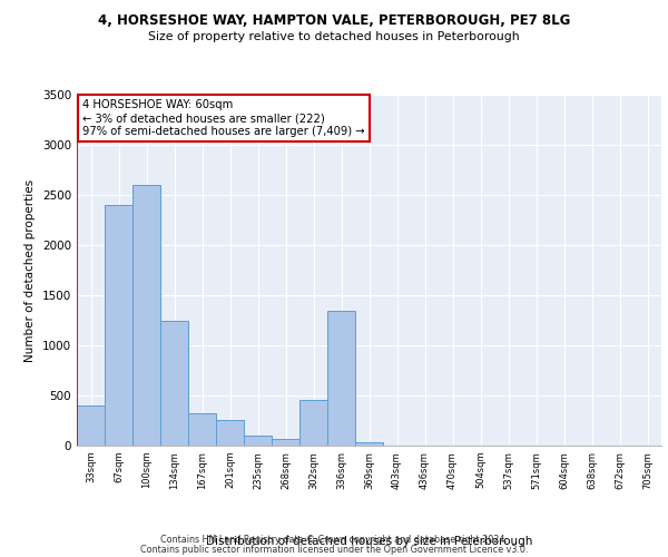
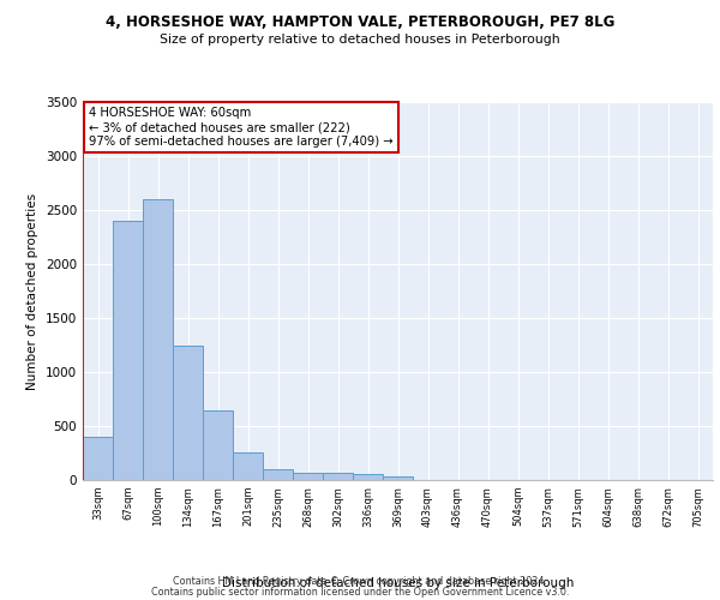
167sqm: 320 -> 640
302sqm: 460 -> 60
336sqm: 1340 -> 60
